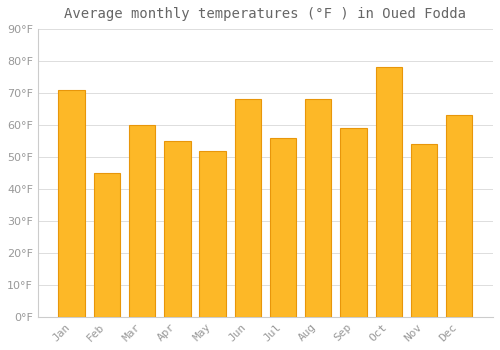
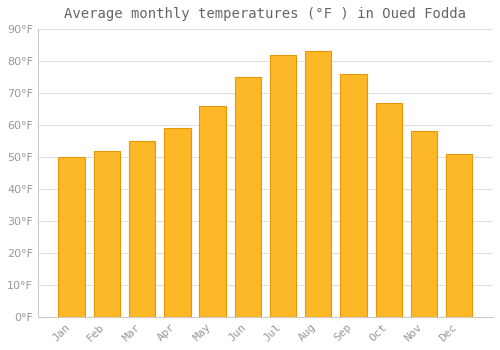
Jan: 71°F -> 50°F
Feb: 45°F -> 52°F
Mar: 60°F -> 55°F
Apr: 55°F -> 59°F
May: 52°F -> 66°F
Jun: 68°F -> 75°F
Jul: 56°F -> 82°F
Aug: 68°F -> 83°F
Sep: 59°F -> 76°F
Oct: 78°F -> 67°F
Nov: 54°F -> 58°F
Dec: 63°F -> 51°F
